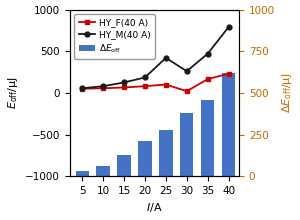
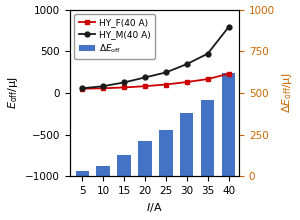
HY_M(40 A)/25: 420 -> 240
HY_F(40 A)/30: 20 -> 130
HY_M(40 A)/30: 260 -> 340
